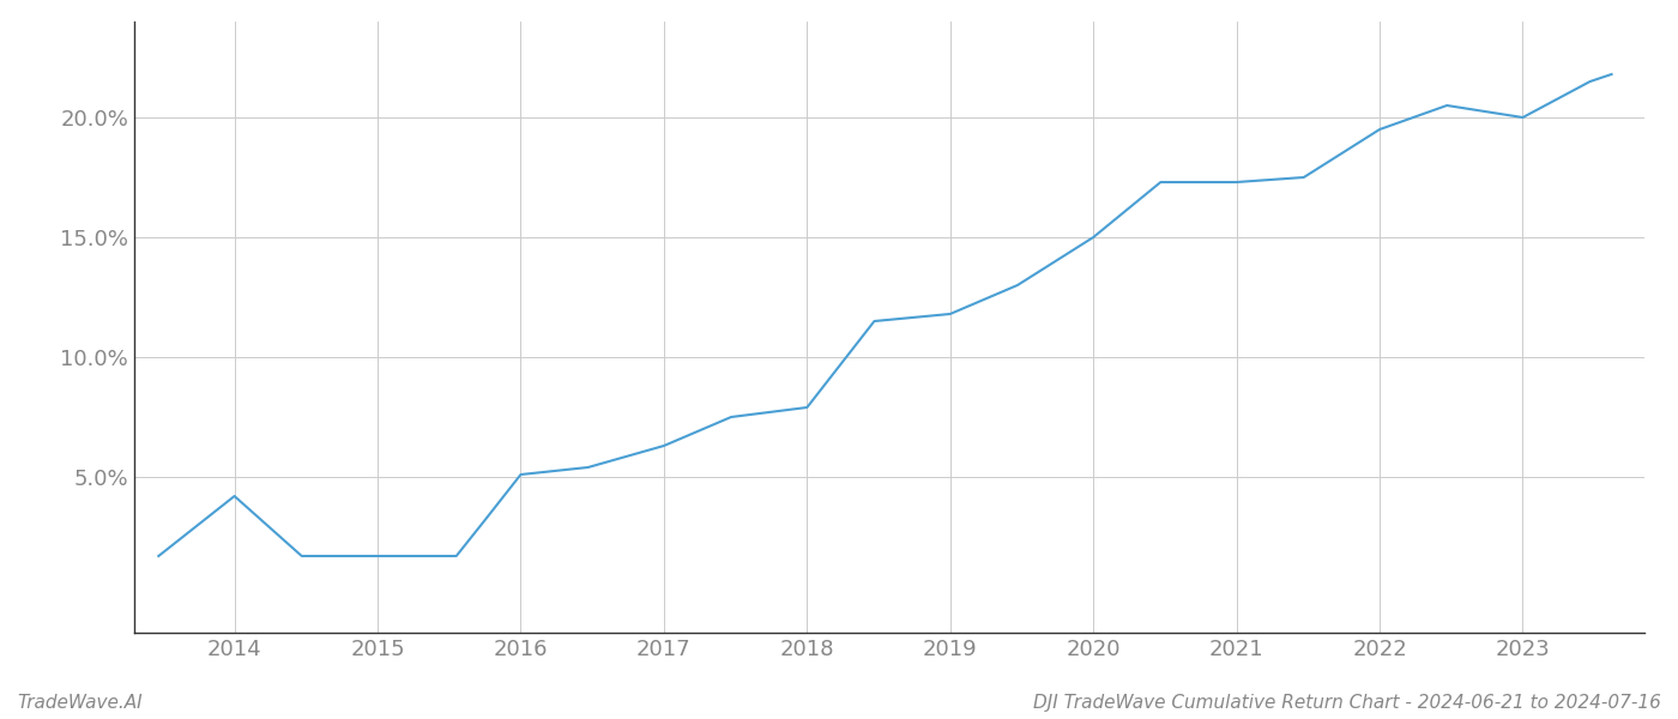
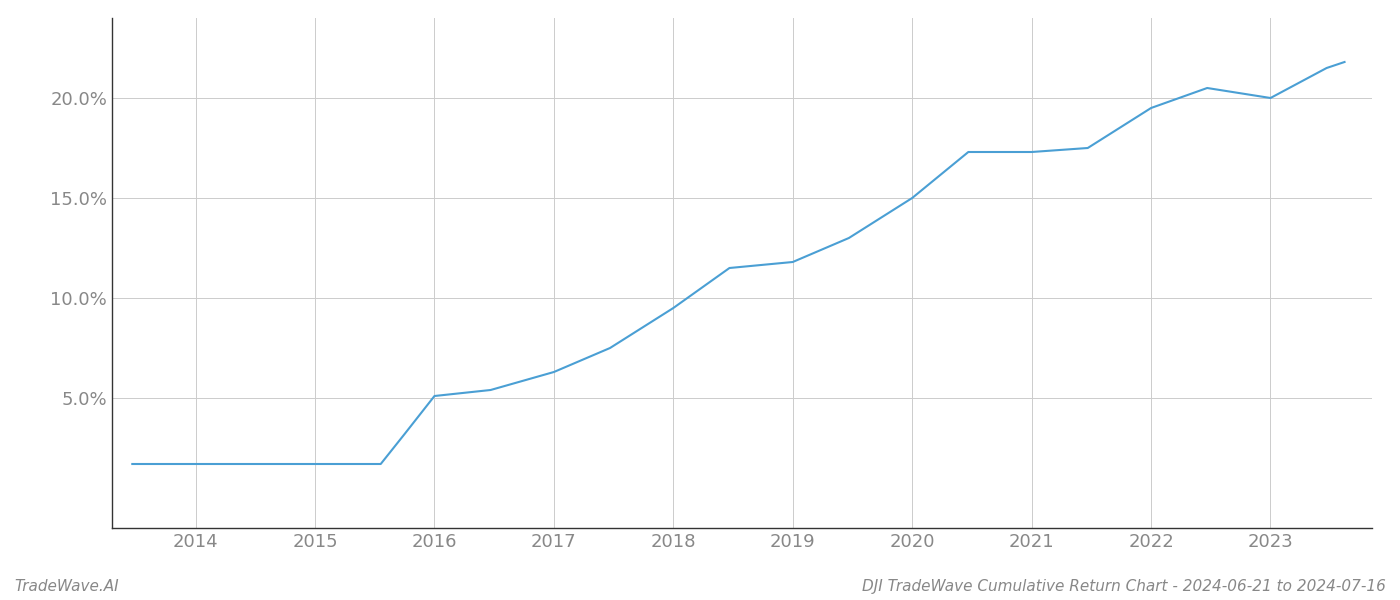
2014: 4.2% -> 1.7%
2018: 7.9% -> 9.5%
